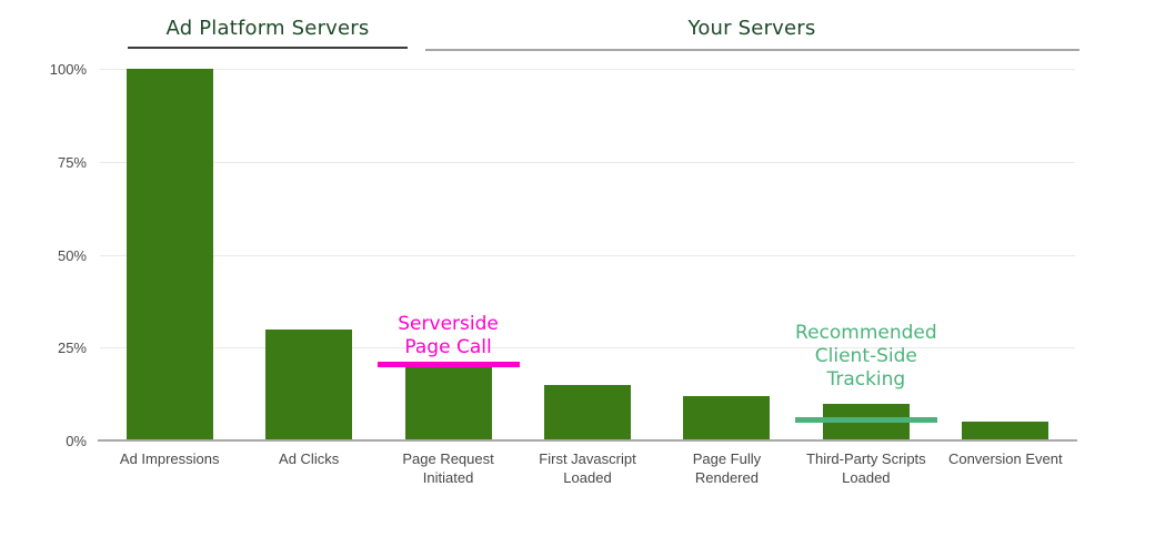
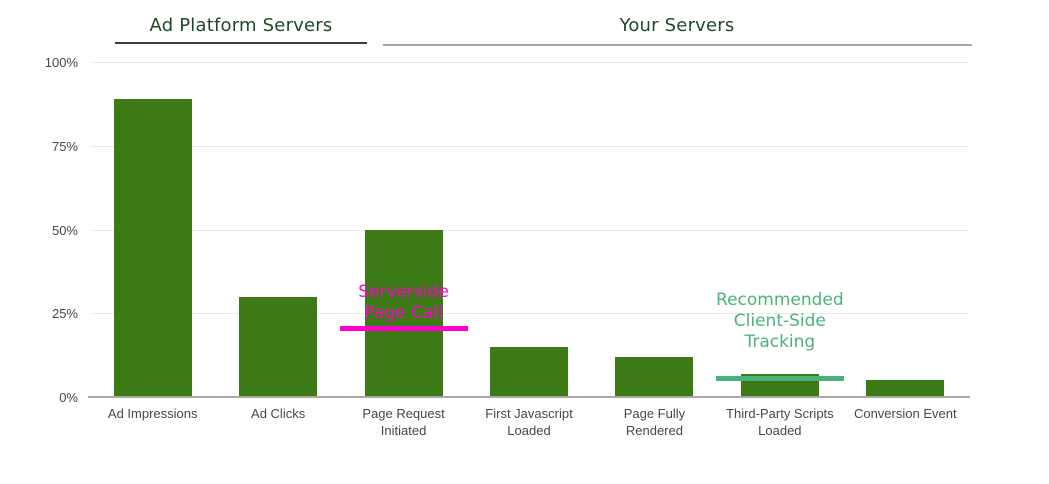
Ad Impressions: 100% -> 89%
Page Request Initiated: 20% -> 50%
Third-Party Scripts Loaded: 10% -> 7%
